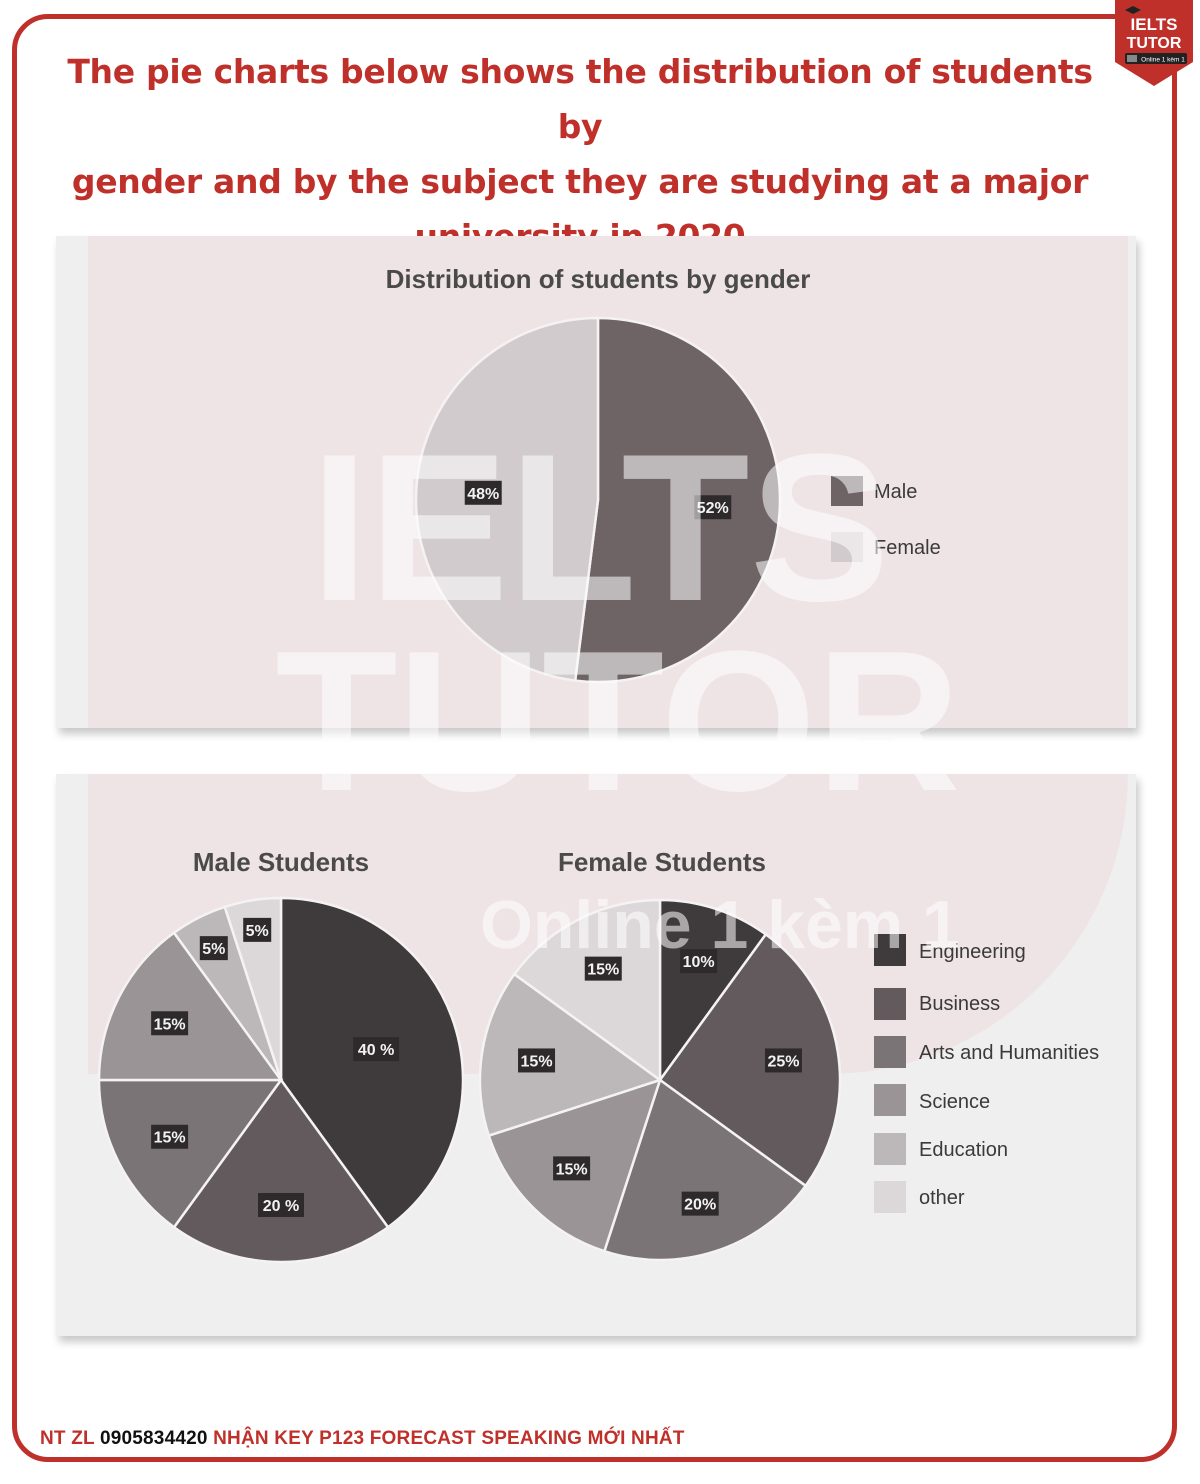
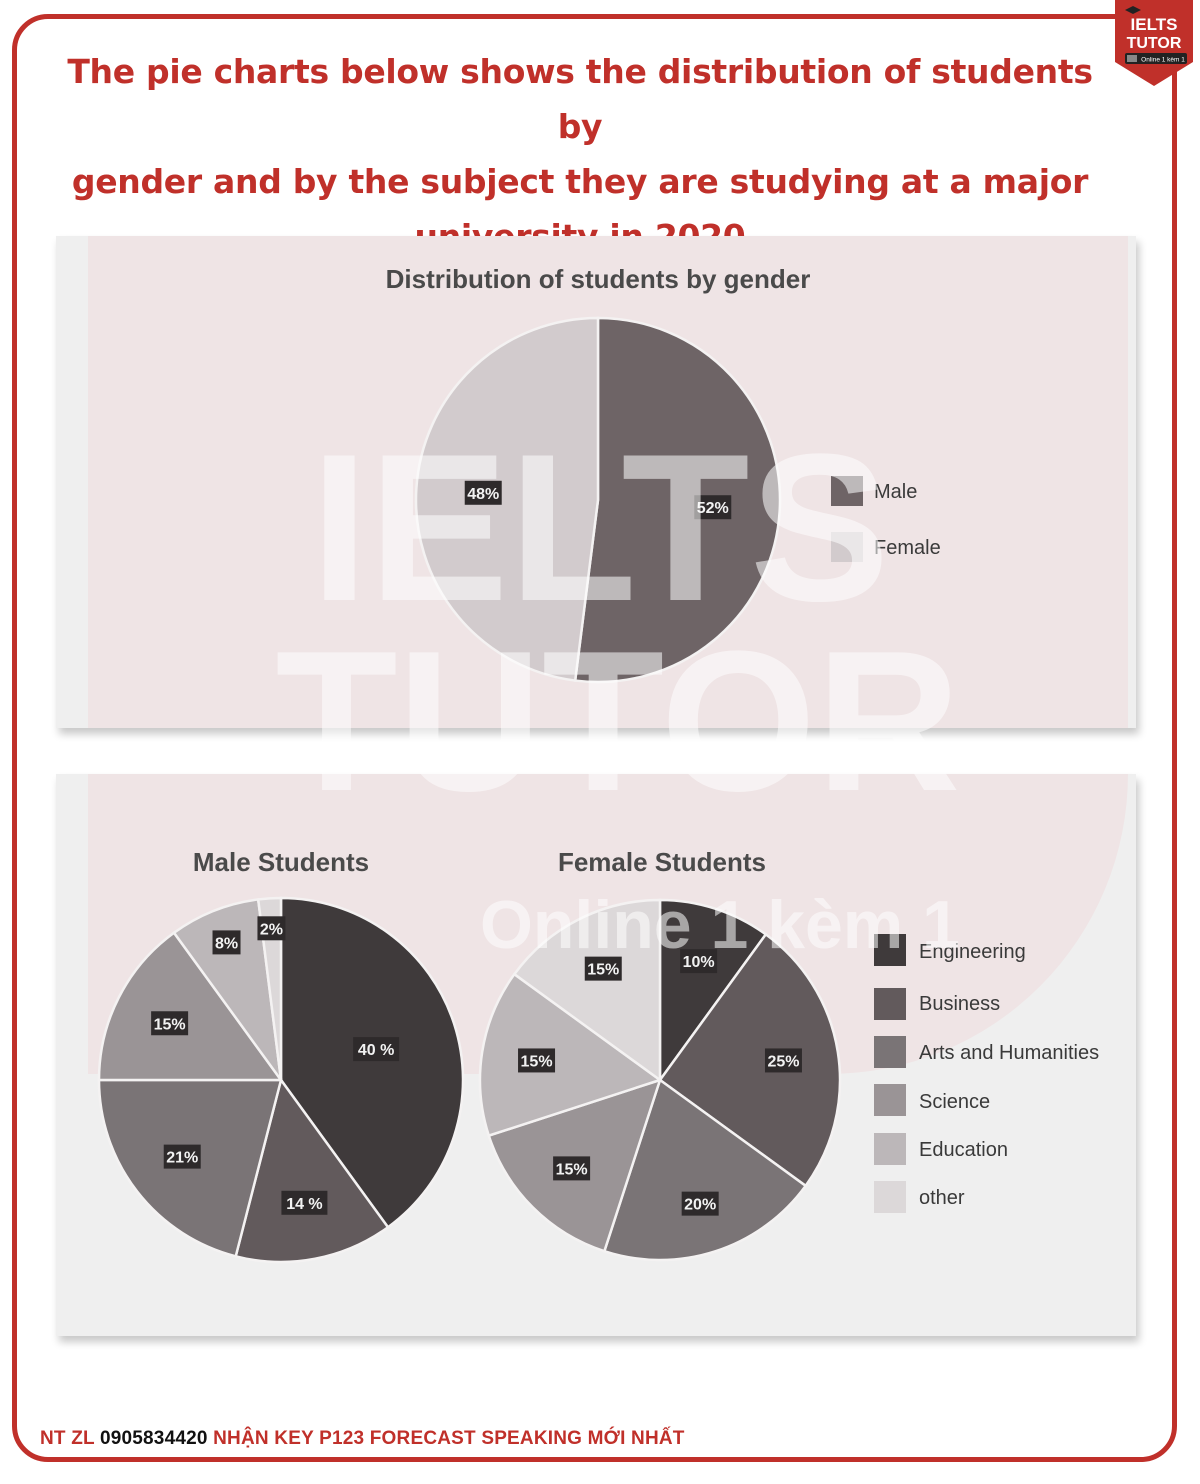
Male Students/Business: 20 -> 14
Male Students/Arts and Humanities: 15% -> 21%
Male Students/Education: 5% -> 8%
Male Students/other: 5% -> 2%
